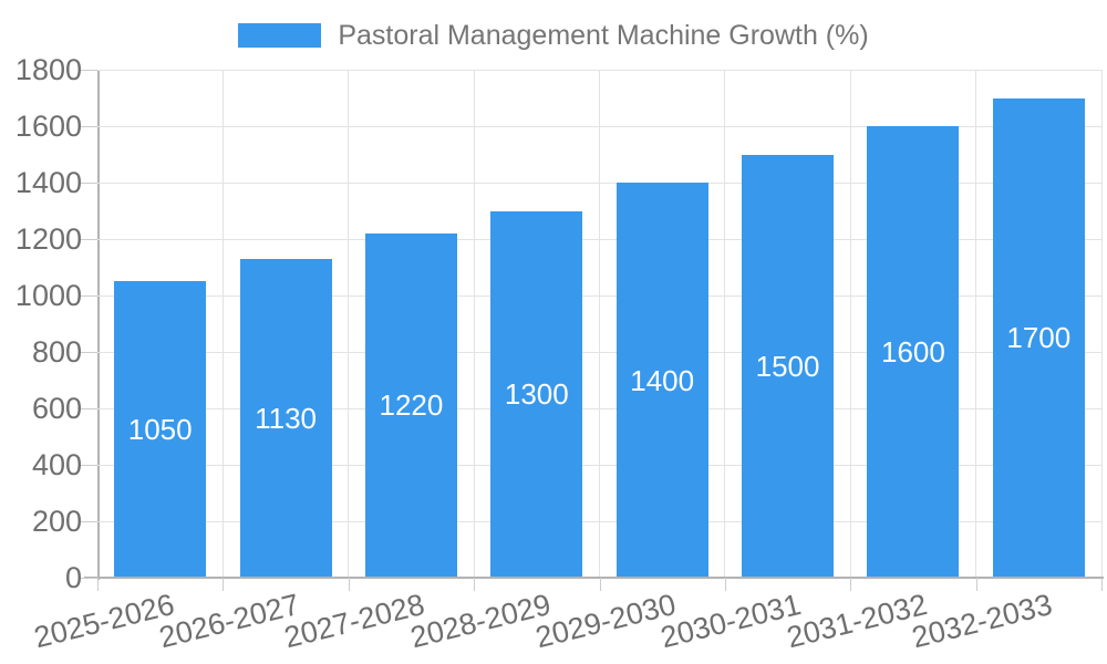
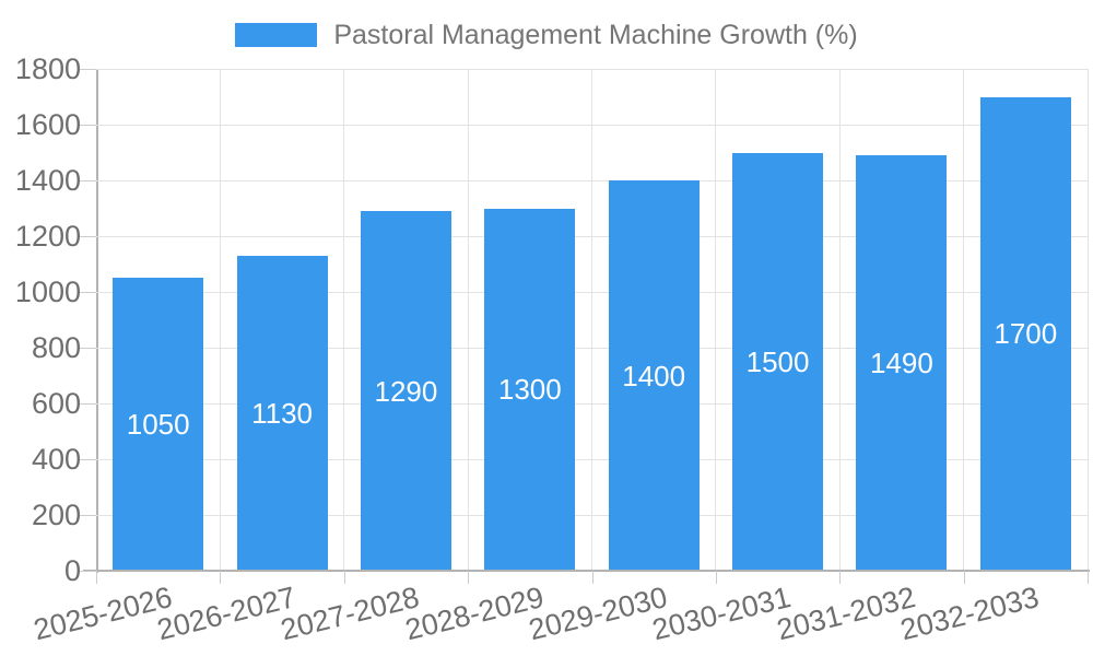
2027-2028: 1220 -> 1290
2031-2032: 1600 -> 1490
